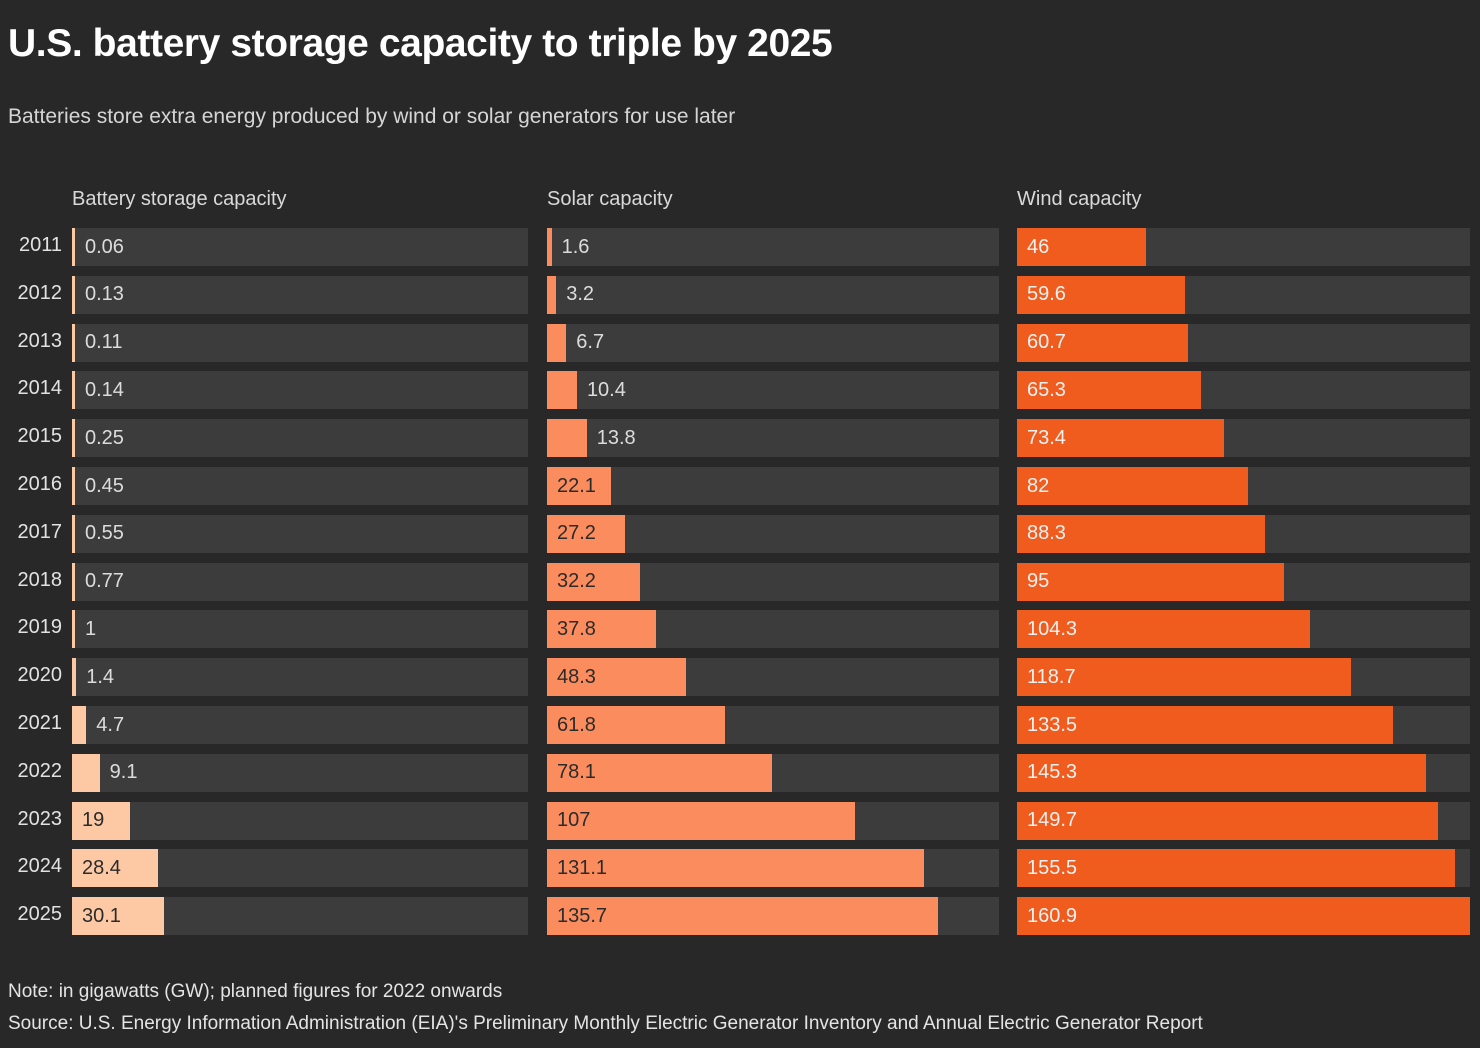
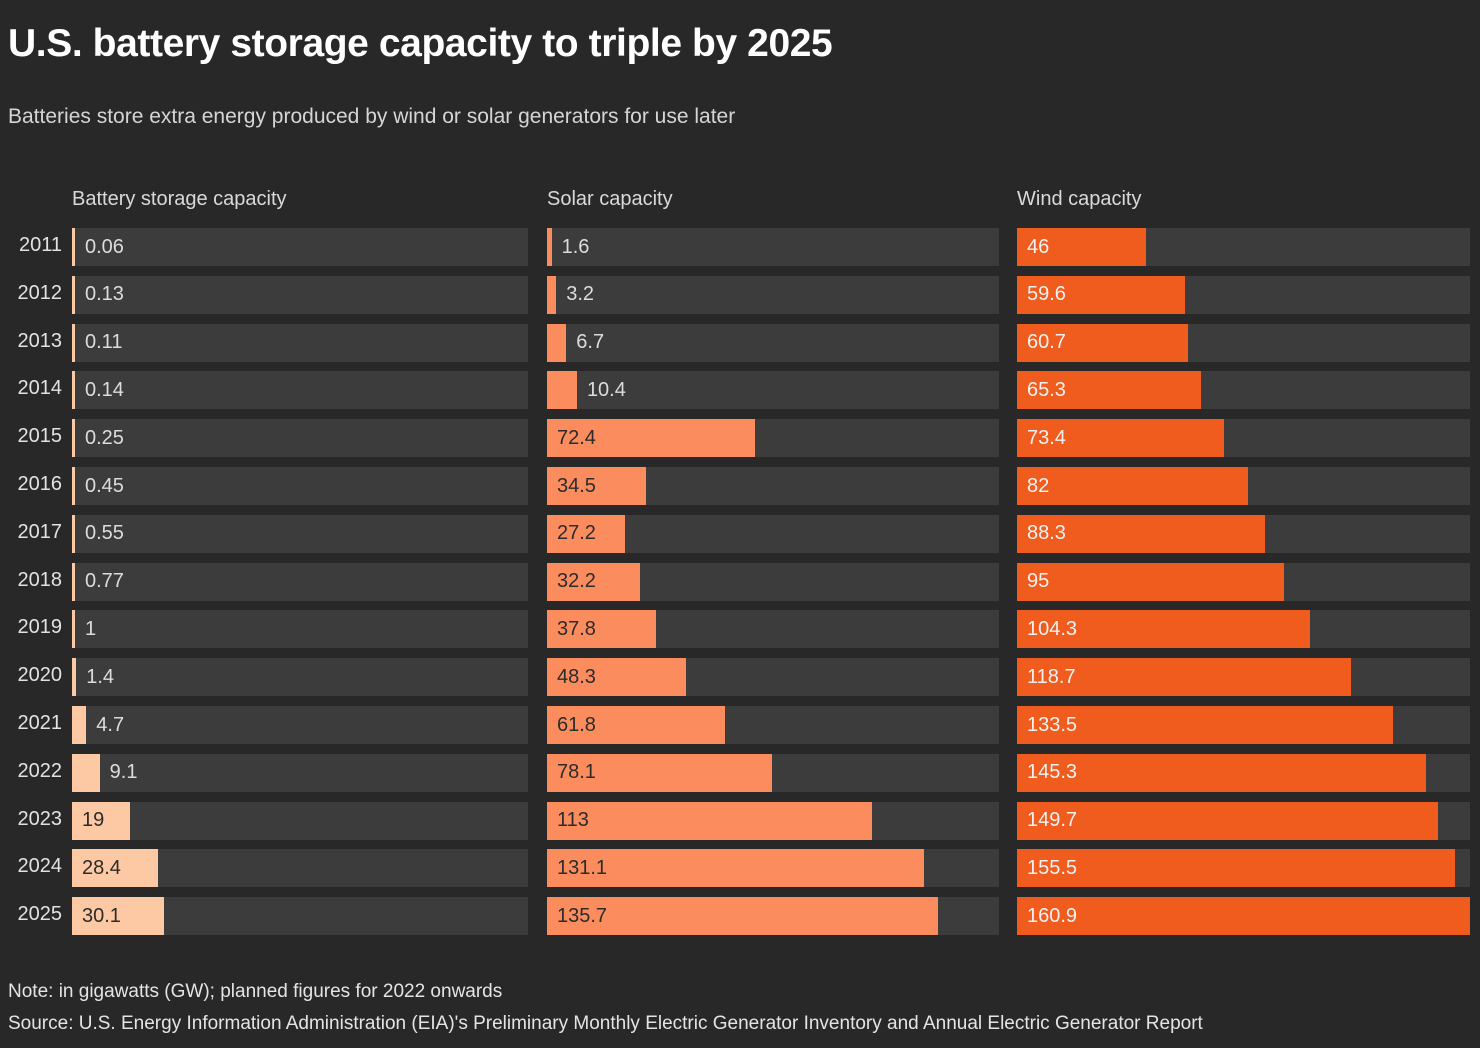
Solar capacity/2015: 13.8 -> 72.4
Solar capacity/2016: 22.1 -> 34.5
Solar capacity/2023: 107 -> 113
